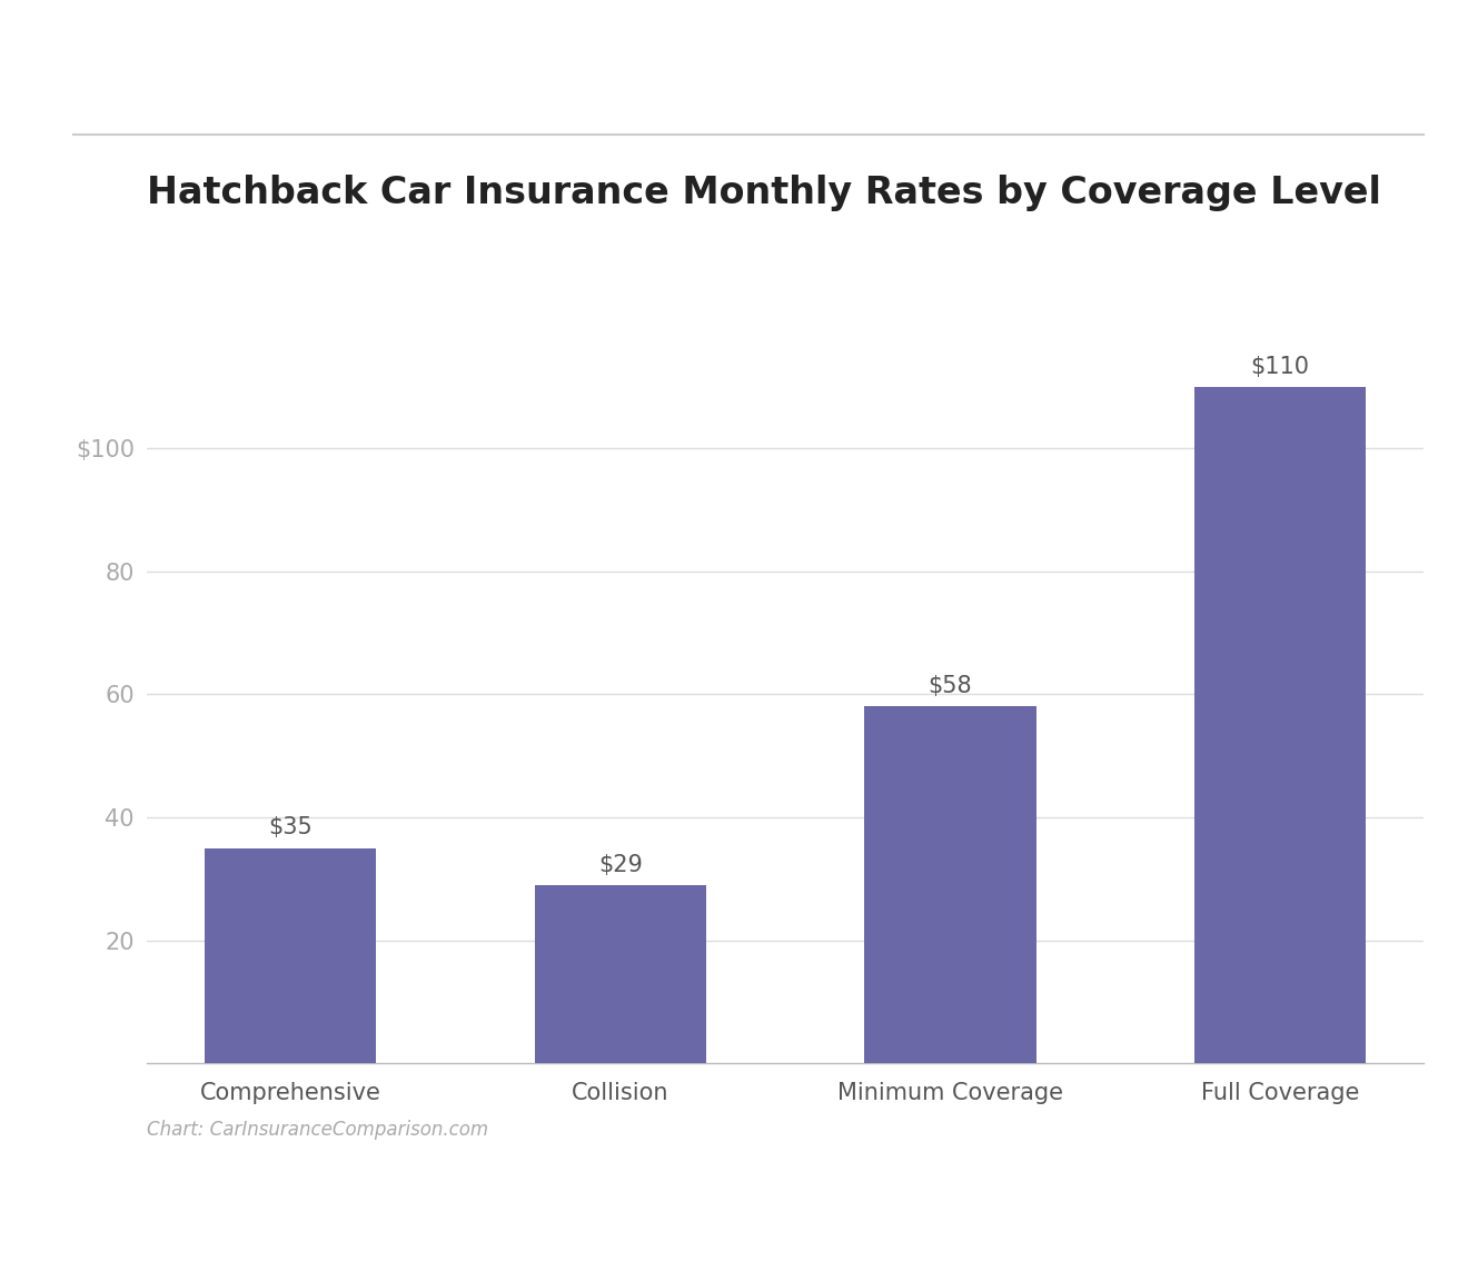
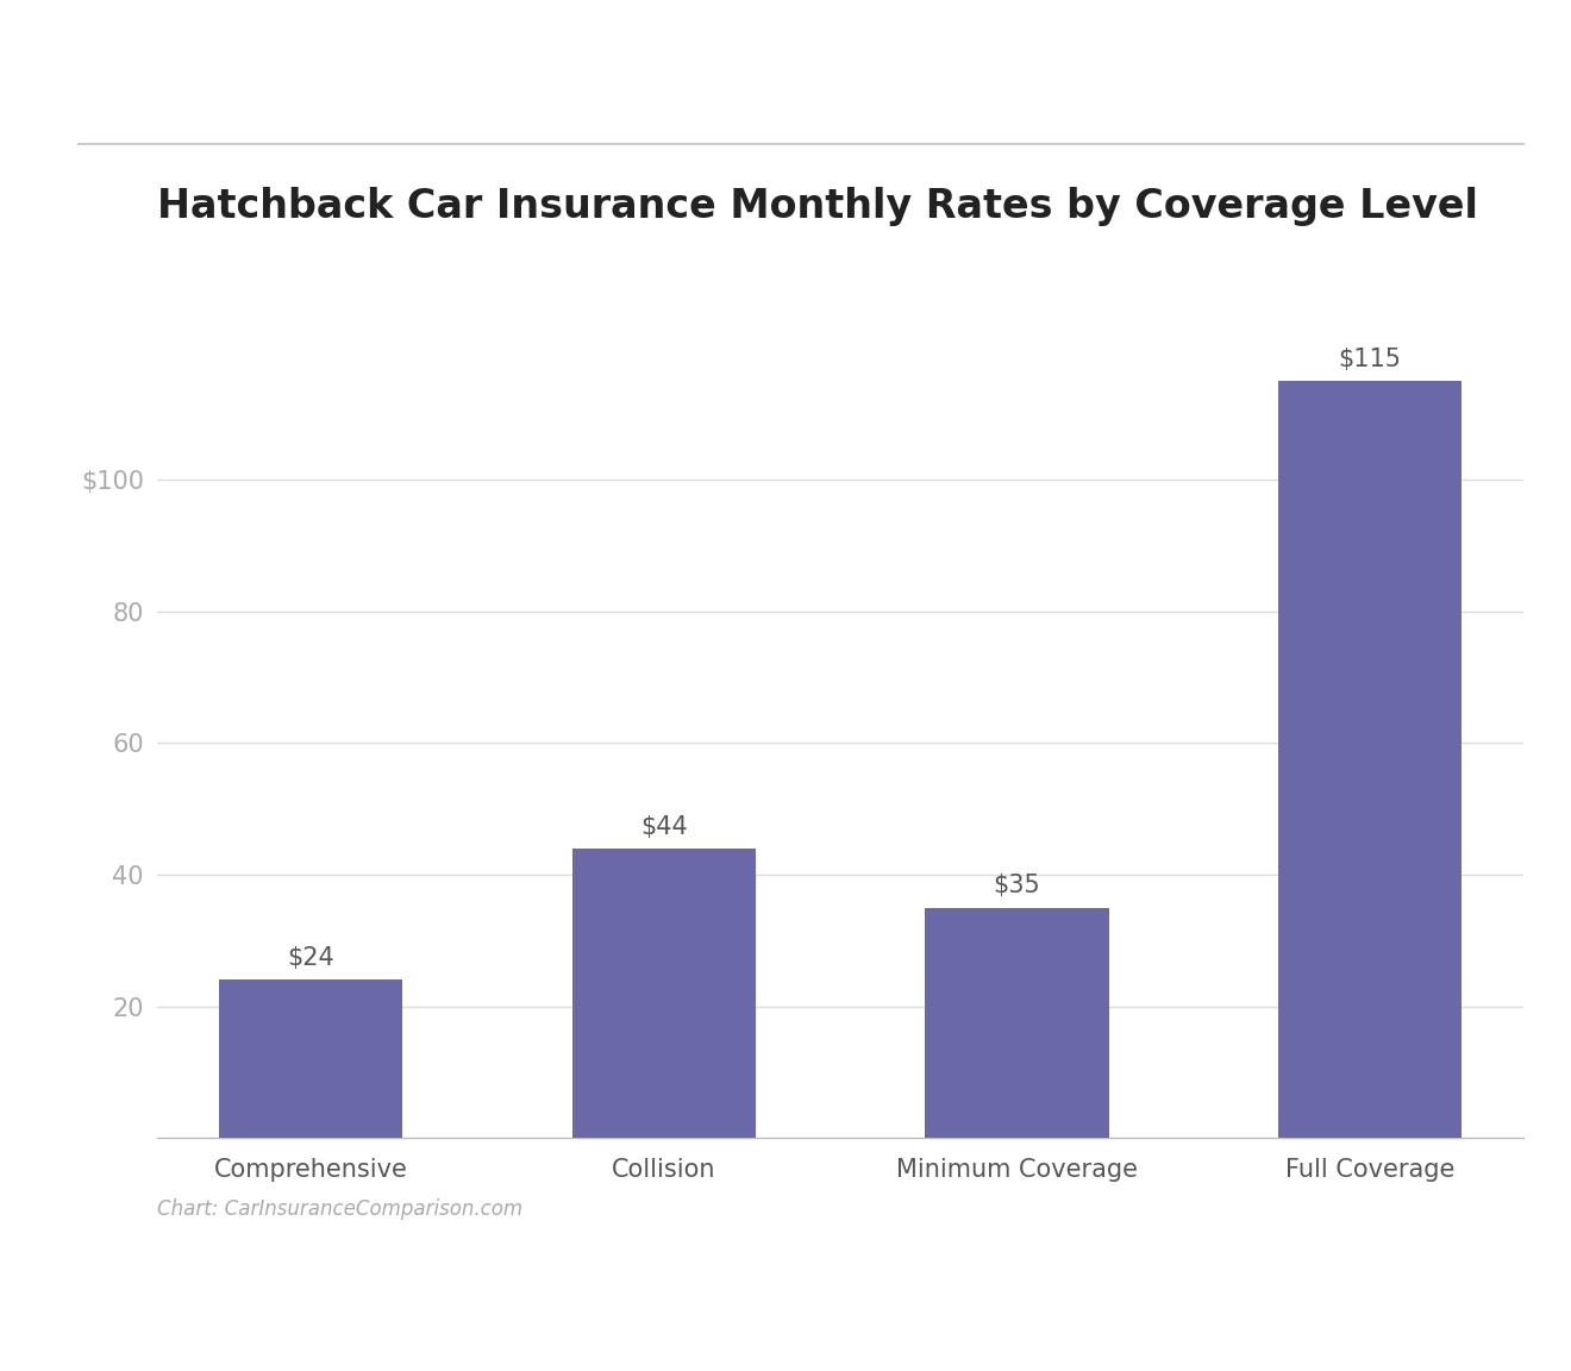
Comprehensive: $35 -> $24
Collision: $29 -> $44
Minimum Coverage: $58 -> $35
Full Coverage: $110 -> $115
